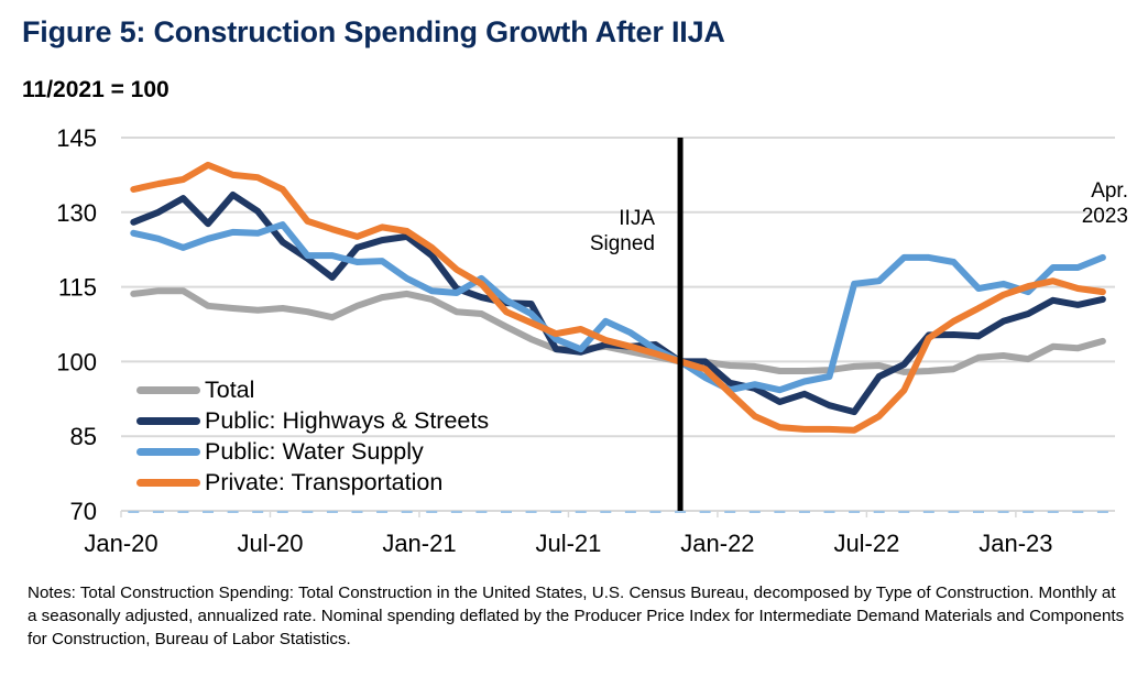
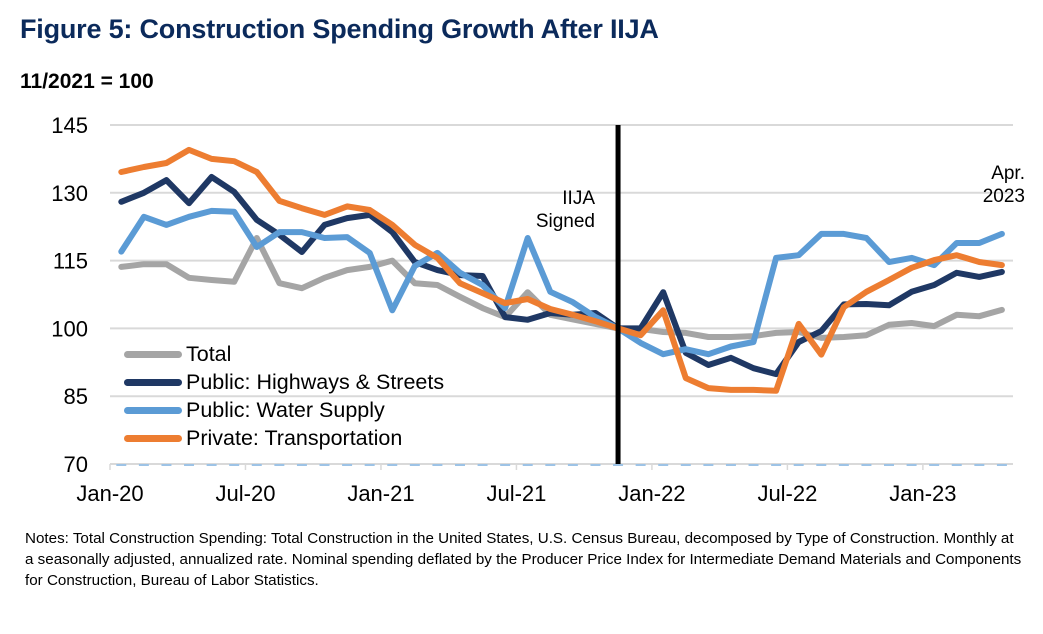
Public: Water Supply/Jan-20: 126 -> 117
Total/Jul-20: 111 -> 120
Public: Water Supply/Jul-20: 128 -> 118
Total/Jan-21: 112 -> 115
Public: Water Supply/Jan-21: 114 -> 104
Total/Jul-21: 102 -> 108
Public: Water Supply/Jul-21: 102 -> 120
Public: Highways & Streets/Jan-22: 96 -> 108
Private: Transportation/Jan-22: 94 -> 104
Private: Transportation/Jul-22: 89 -> 101
